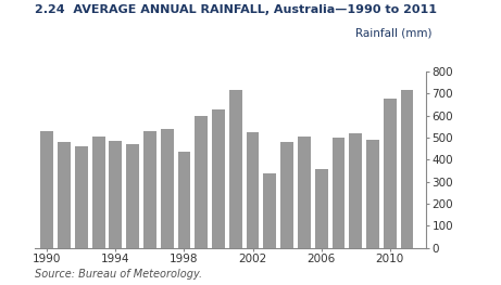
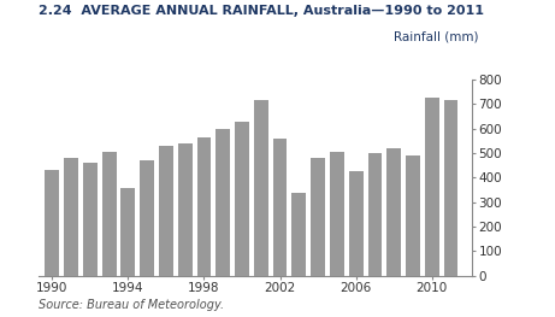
1990: 530 -> 430
1994: 485 -> 355
1998: 435 -> 562
2002: 525 -> 558
2006: 355 -> 428
2010: 675 -> 725
